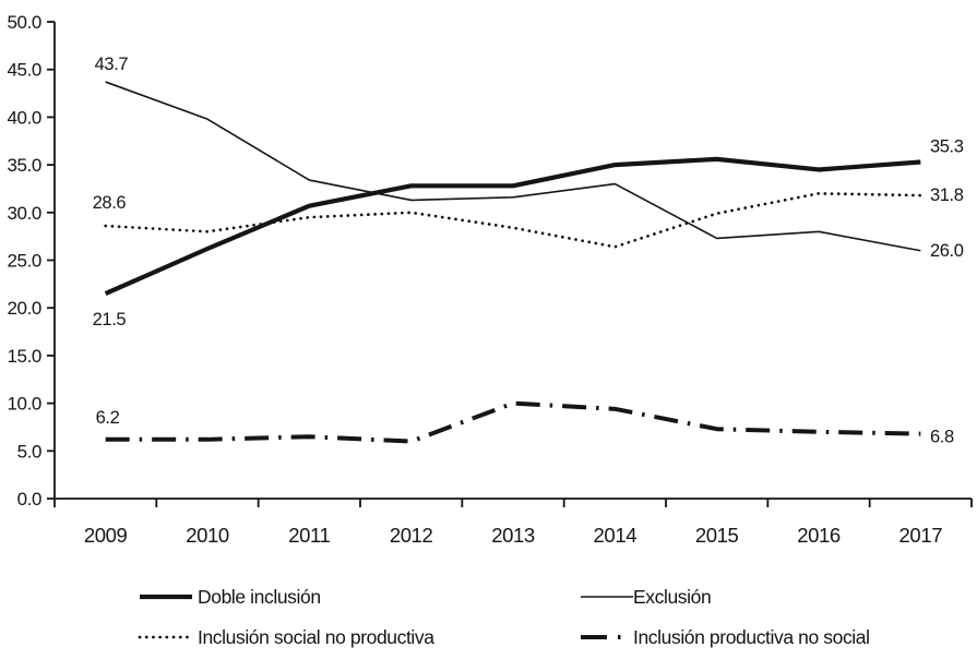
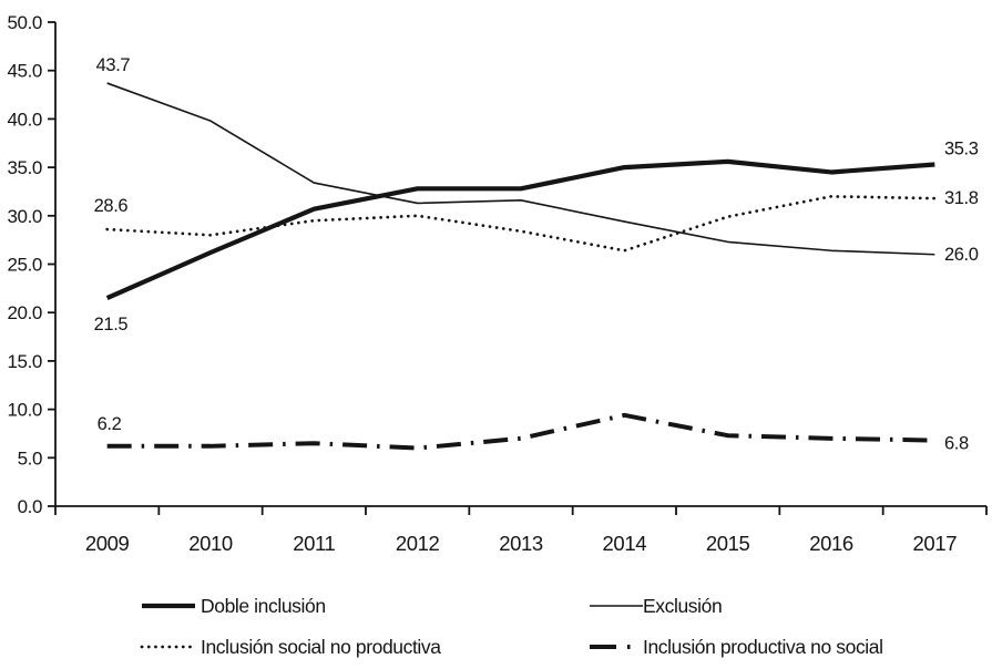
Inclusión productiva no social/2013: 10 -> 7
Exclusión/2014: 33 -> 29
Exclusión/2016: 28 -> 26
